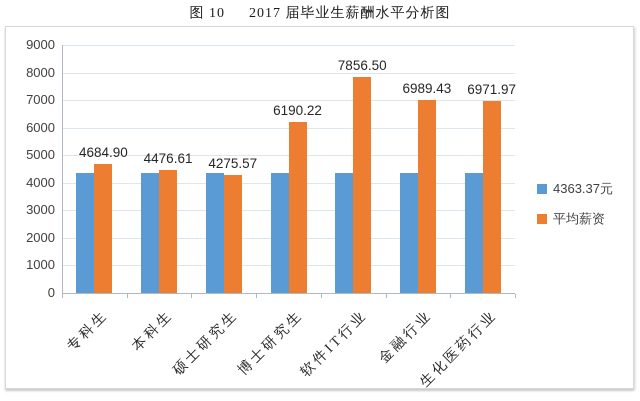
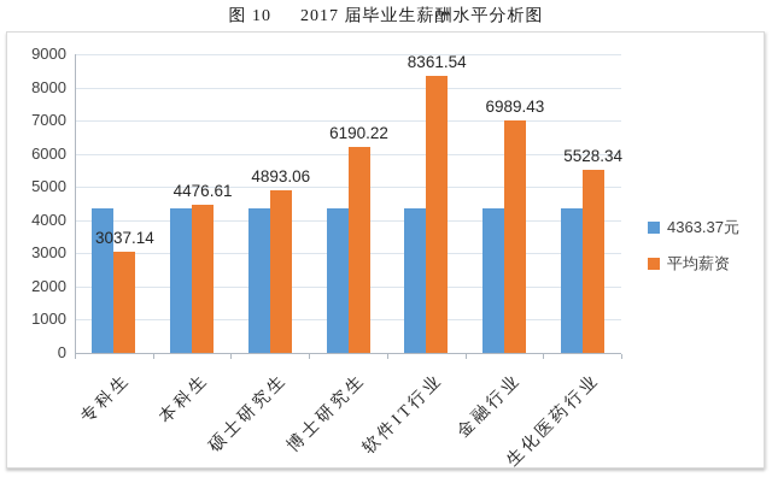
平均薪资/专科生: 4684.90 -> 3037.14
平均薪资/硕士研究生: 4275.57 -> 4893.06
平均薪资/软件IT行业: 7856.50 -> 8361.54
平均薪资/生化医药行业: 6971.97 -> 5528.34
